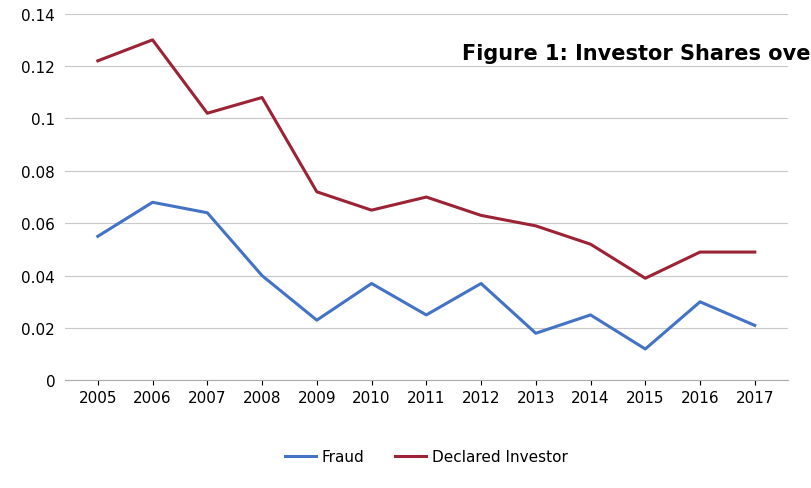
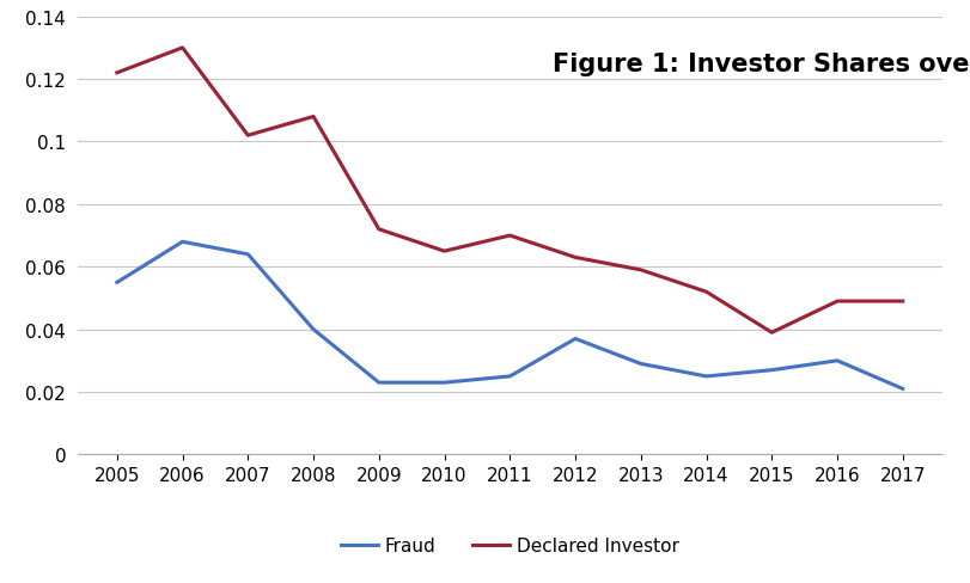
Fraud/2010: 0.037 -> 0.023
Fraud/2013: 0.018 -> 0.029
Fraud/2015: 0.012 -> 0.027
